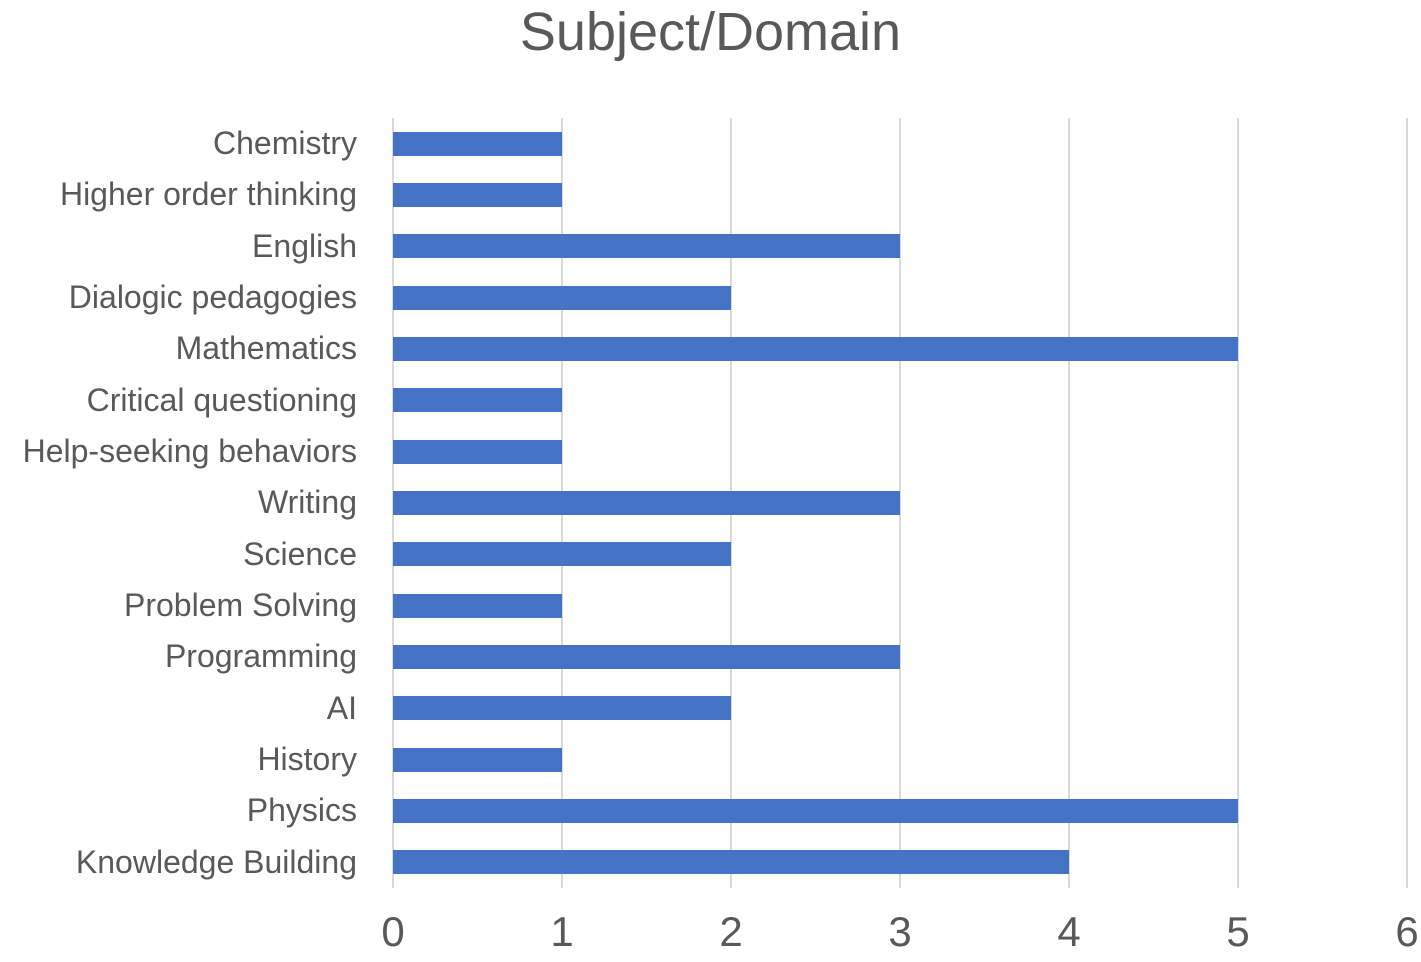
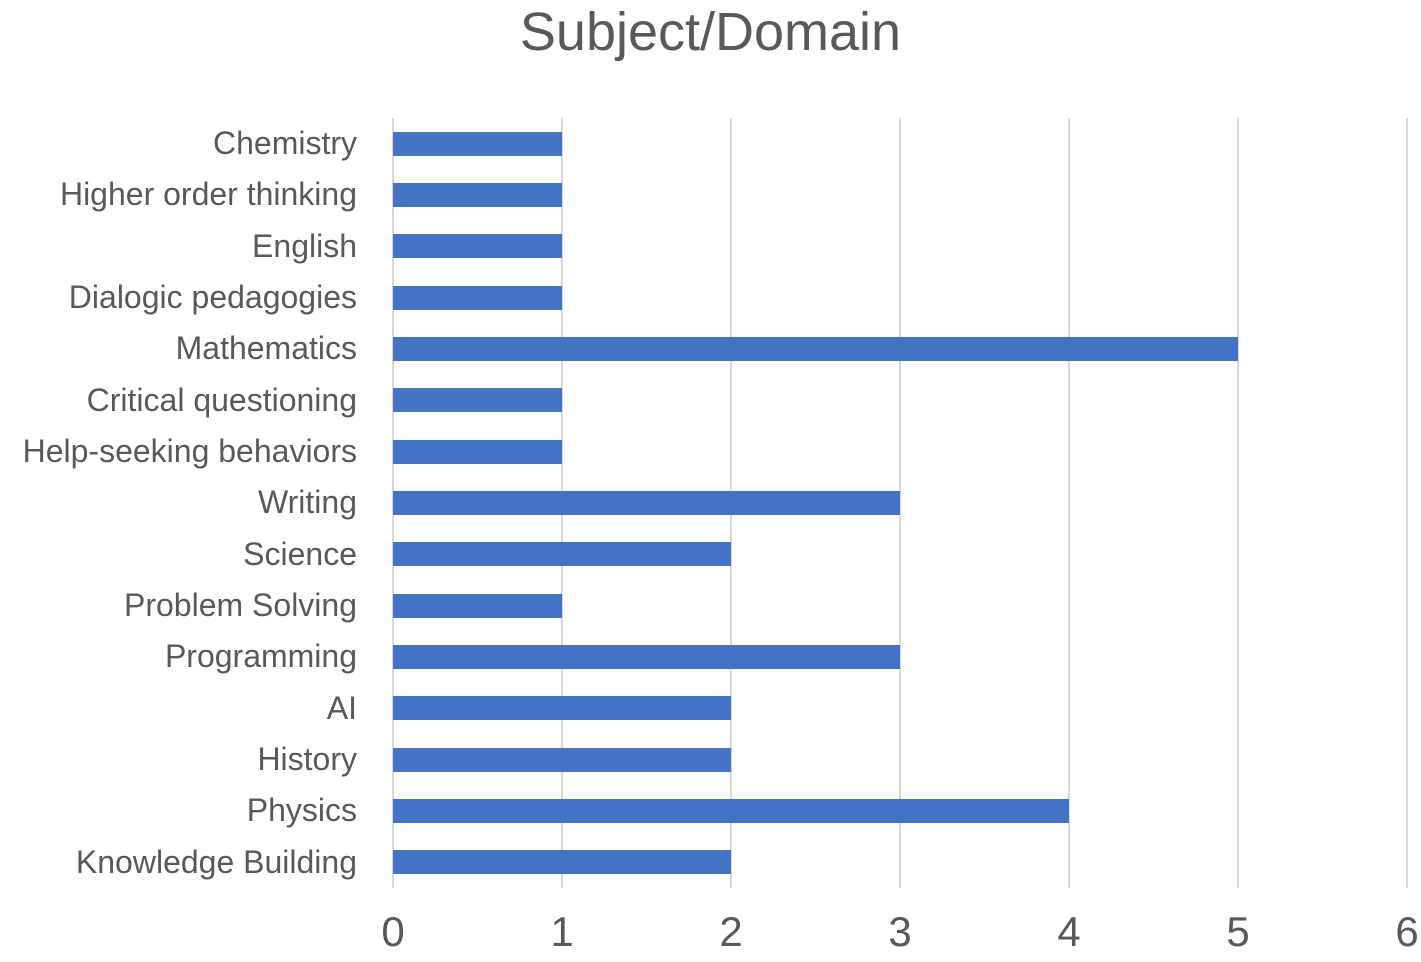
English: 3 -> 1
Dialogic pedagogies: 2 -> 1
History: 1 -> 2
Physics: 5 -> 4
Knowledge Building: 4 -> 2
